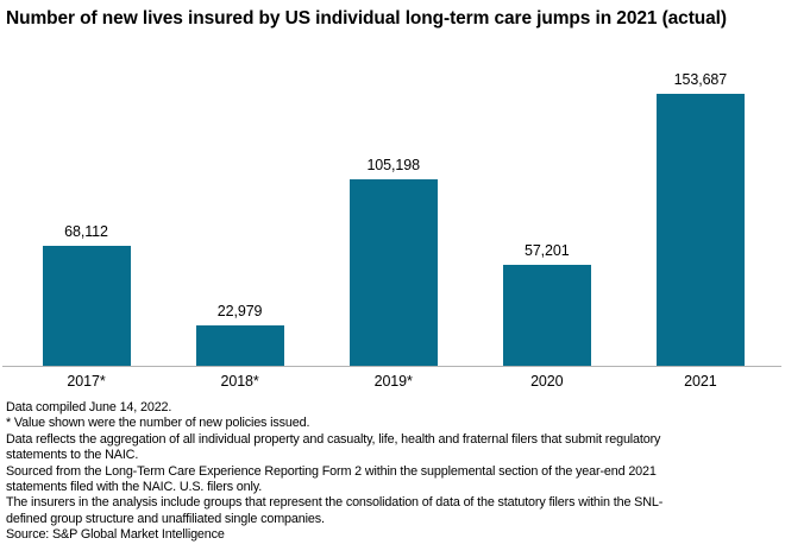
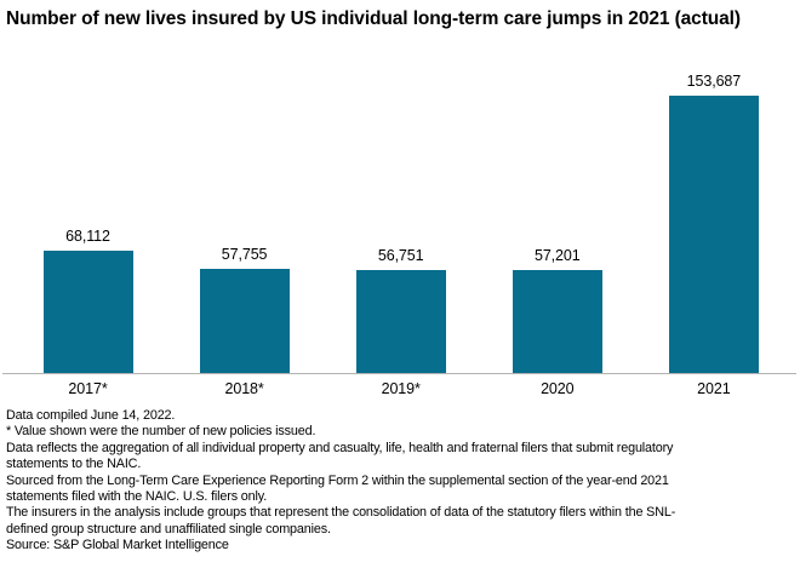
2018*: 22,979 -> 57,755
2019*: 105,198 -> 56,751
